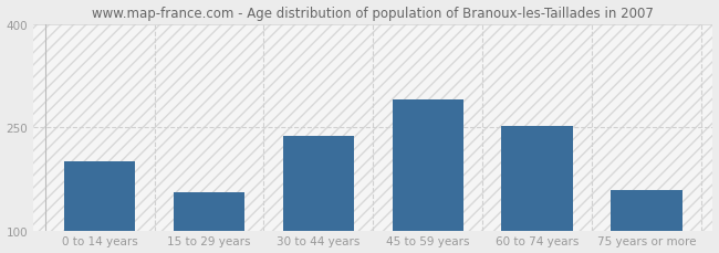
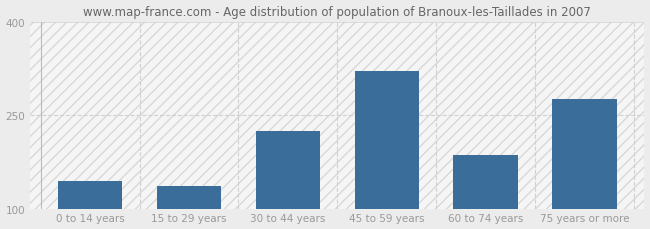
0 to 14 years: 200 -> 144
15 to 29 years: 155 -> 136
30 to 44 years: 238 -> 224
45 to 59 years: 290 -> 320
60 to 74 years: 252 -> 186
75 years or more: 158 -> 276
